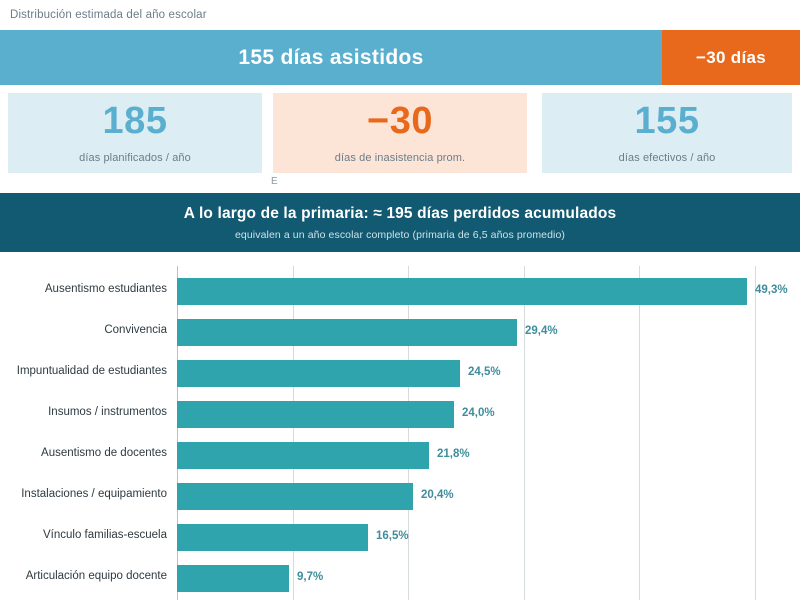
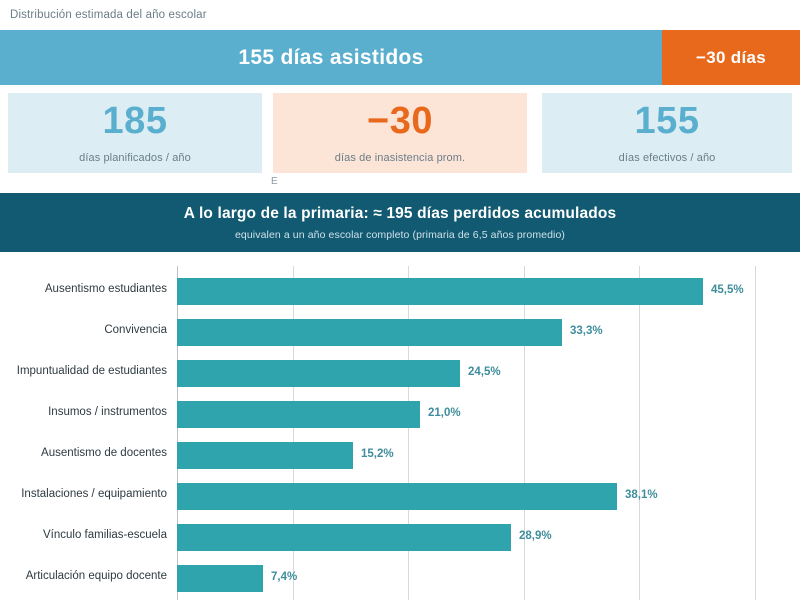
Ausentismo estudiantes: 49,3% -> 45,5%
Convivencia: 29,4% -> 33,3%
Insumos / instrumentos: 24,0% -> 21,0%
Ausentismo de docentes: 21,8% -> 15,2%
Instalaciones / equipamiento: 20,4% -> 38,1%
Vínculo familias-escuela: 16,5% -> 28,9%
Articulación equipo docente: 9,7% -> 7,4%
